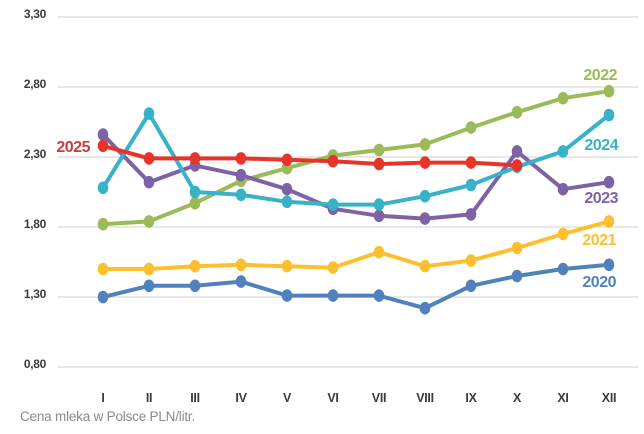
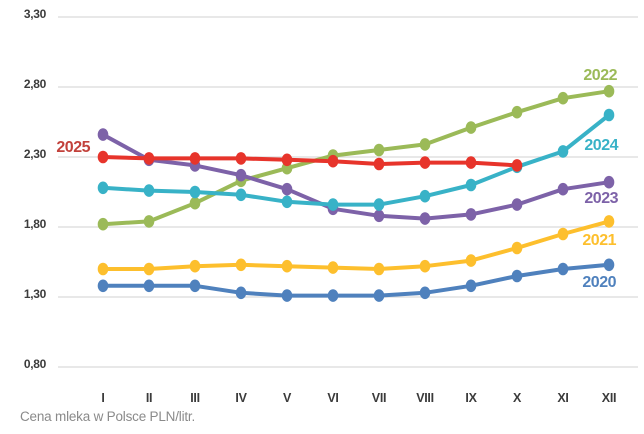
2020/I: 1,30 -> 1,38
2025/I: 2,38 -> 2,30
2023/II: 2,12 -> 2,28
2024/II: 2,61 -> 2,06
2020/IV: 1,41 -> 1,33
2021/VII: 1,62 -> 1,50
2020/VIII: 1,22 -> 1,33
2023/X: 2,34 -> 1,96
